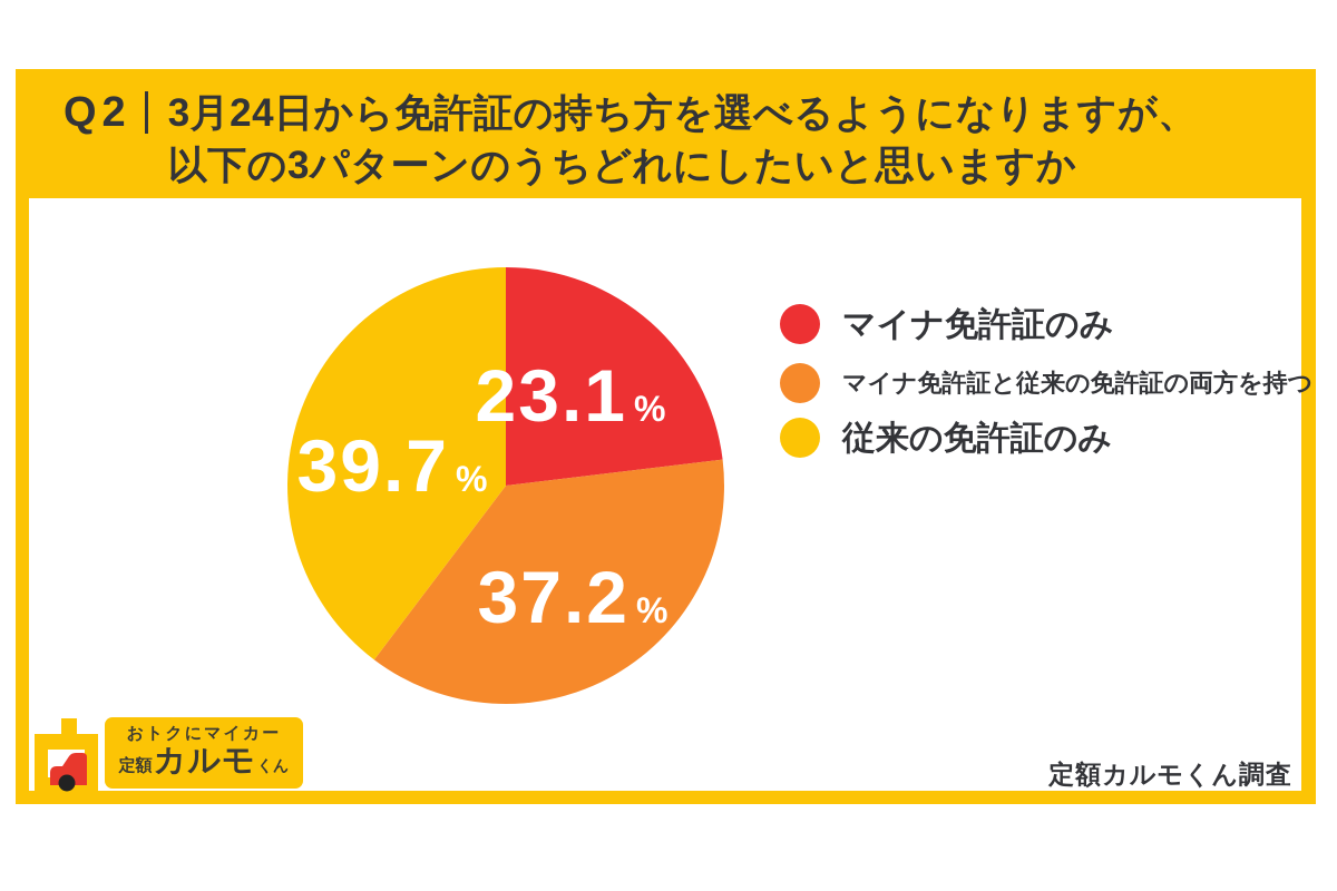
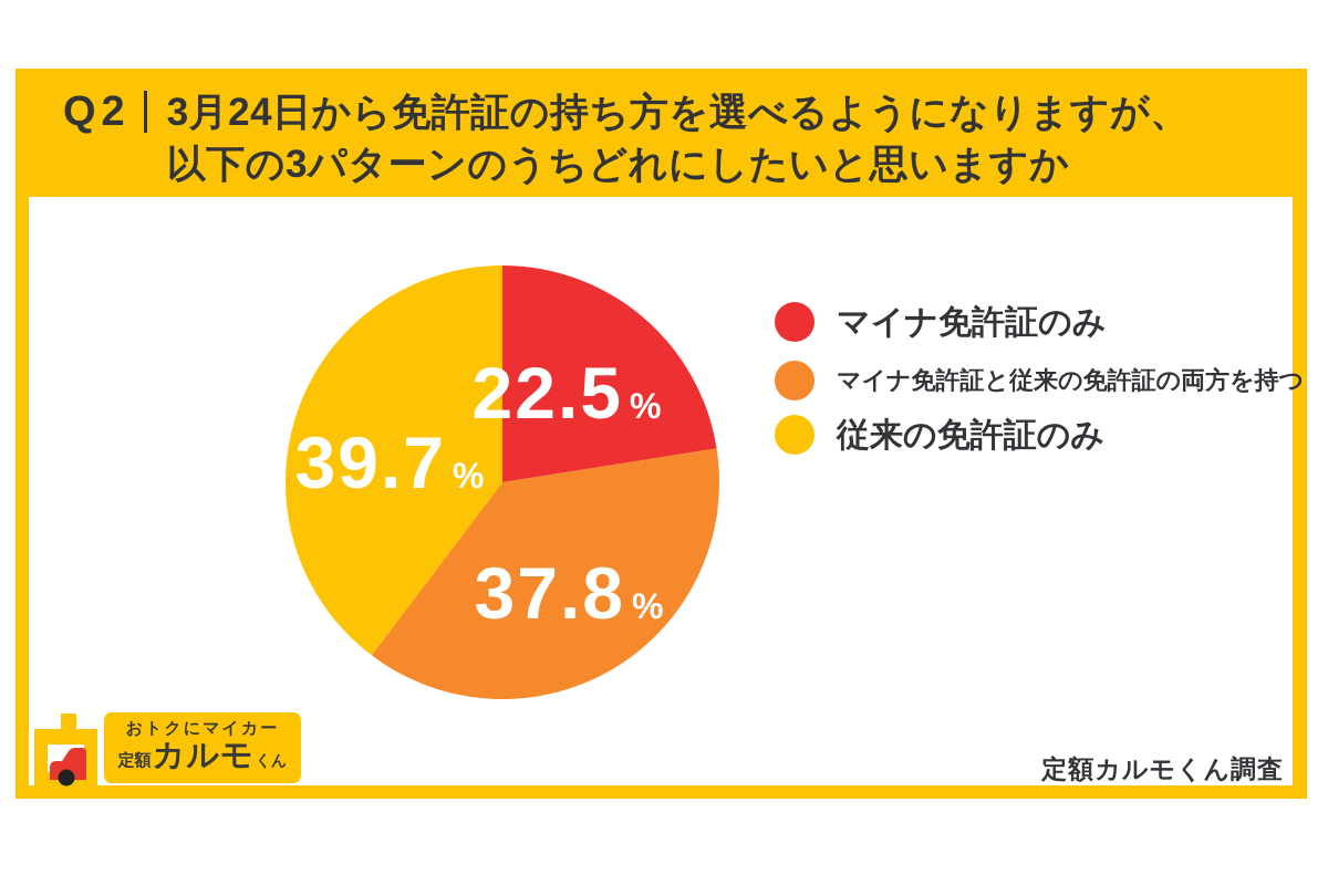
マイナ免許証のみ: 23.1 -> 22.5
マイナ免許証と従来の免許証の両方を持つ: 37.2 -> 37.8
